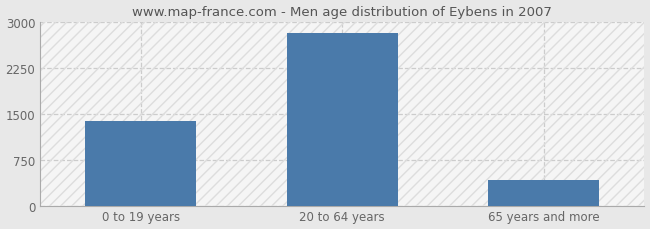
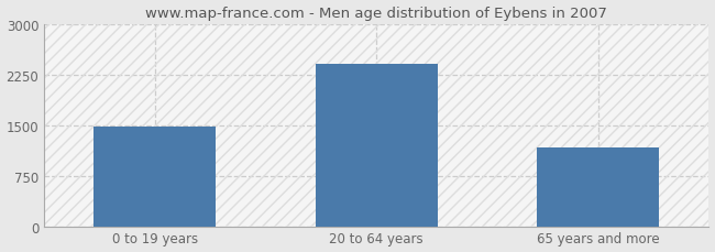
0 to 19 years: 1380 -> 1480
20 to 64 years: 2820 -> 2400
65 years and more: 410 -> 1160
